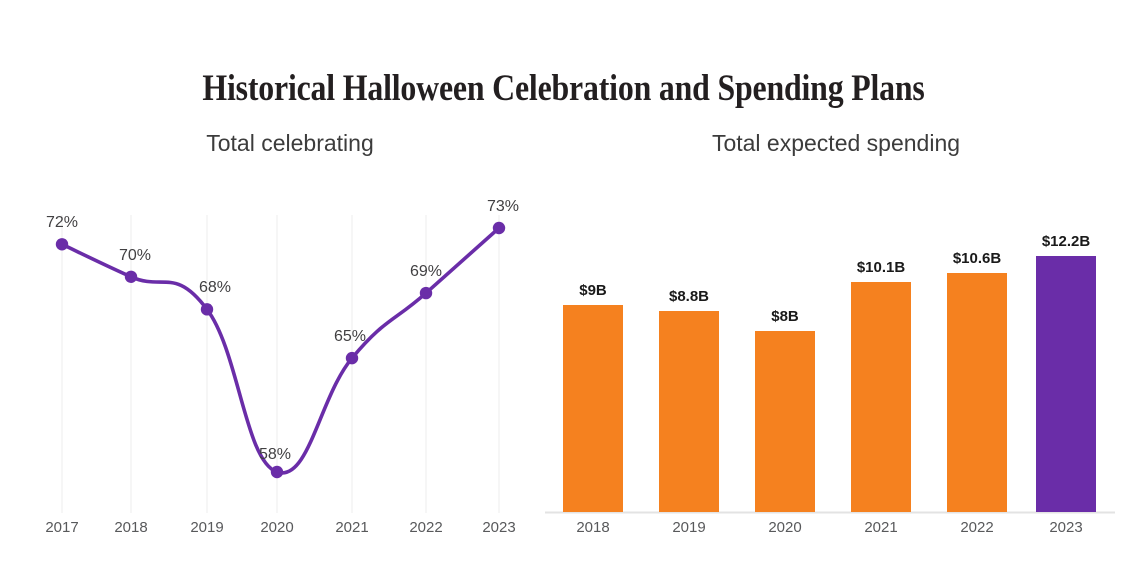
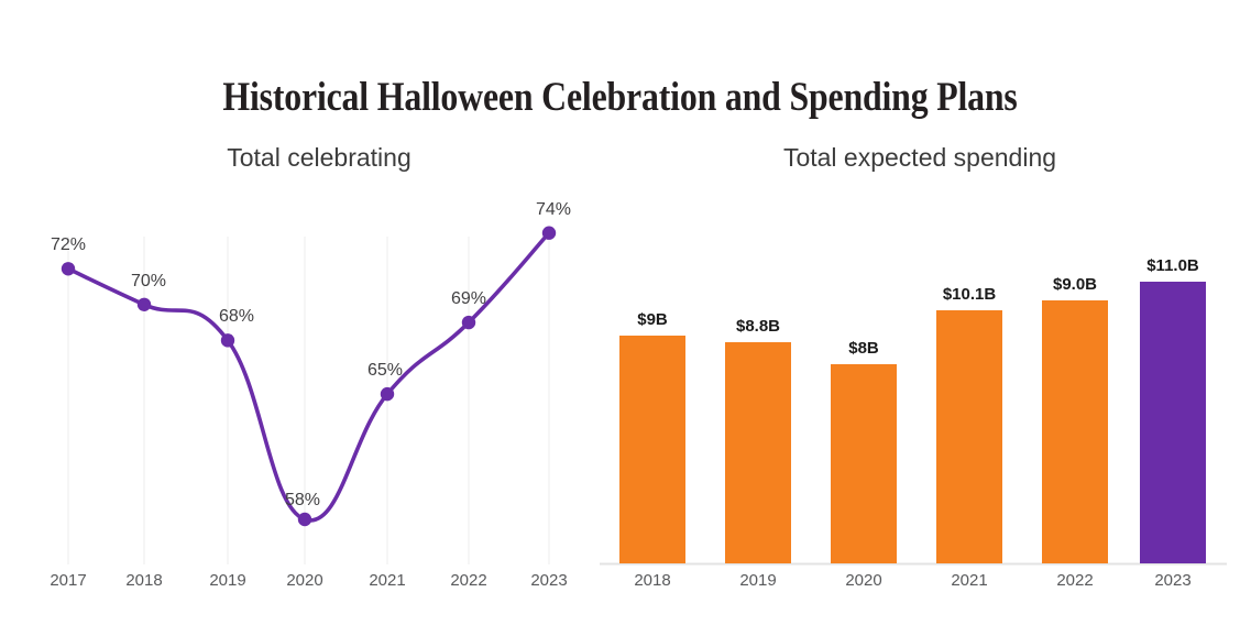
Total celebrating/2023: 73% -> 74%
Total expected spending/2022: $10.6B -> $9.0B
Total expected spending/2023: $12.2B -> $11.0B
